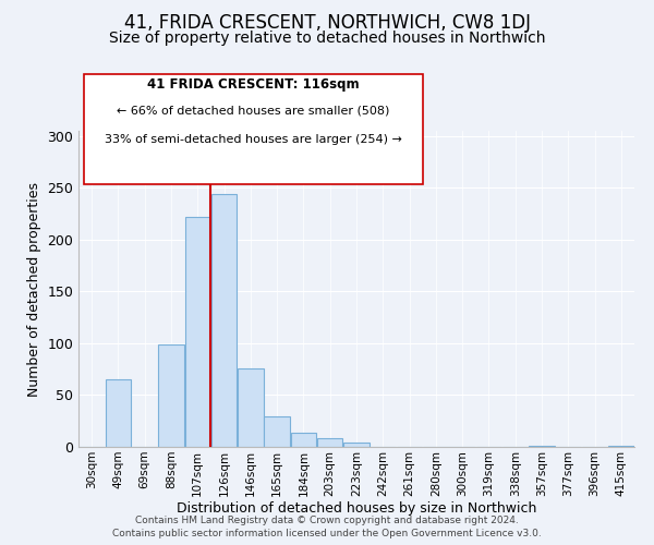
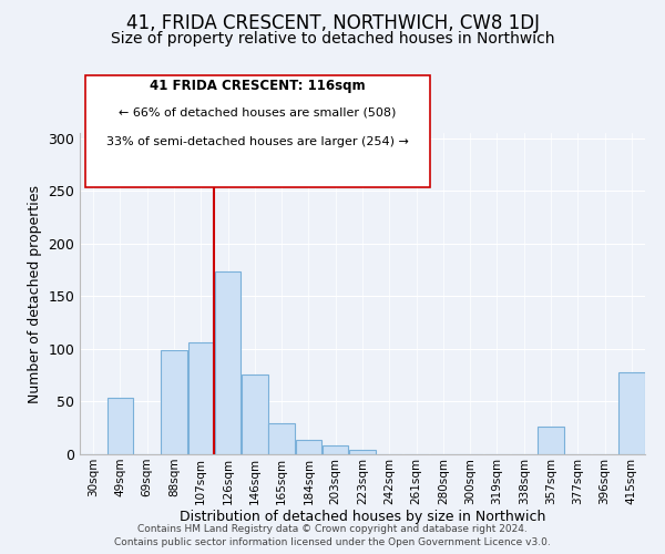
49sqm: 65 -> 54
107sqm: 222 -> 106
126sqm: 244 -> 174
357sqm: 1 -> 26
415sqm: 1 -> 78
